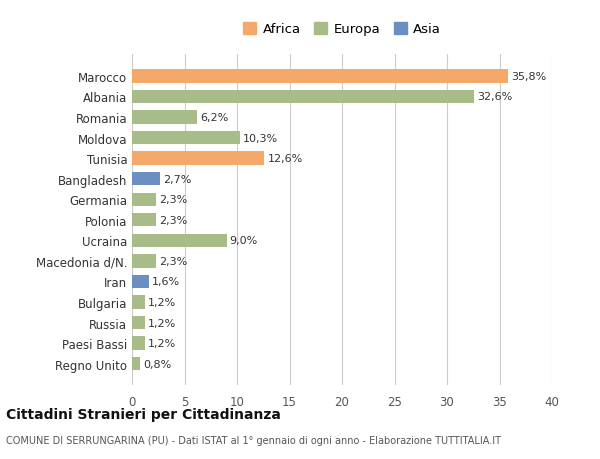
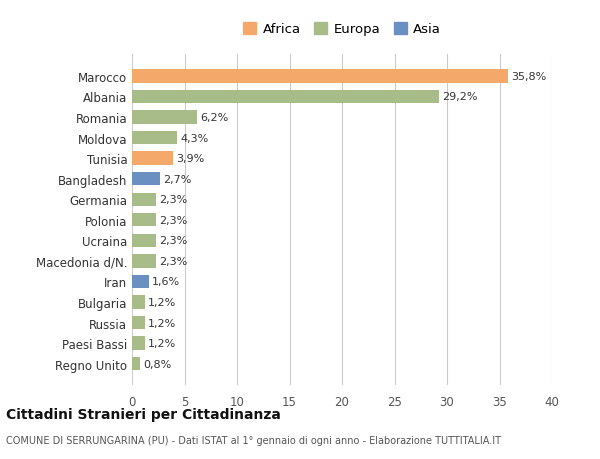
Albania: 32,6% -> 29,2%
Moldova: 10,3% -> 4,3%
Tunisia: 12,6% -> 3,9%
Ucraina: 9,0% -> 2,3%
